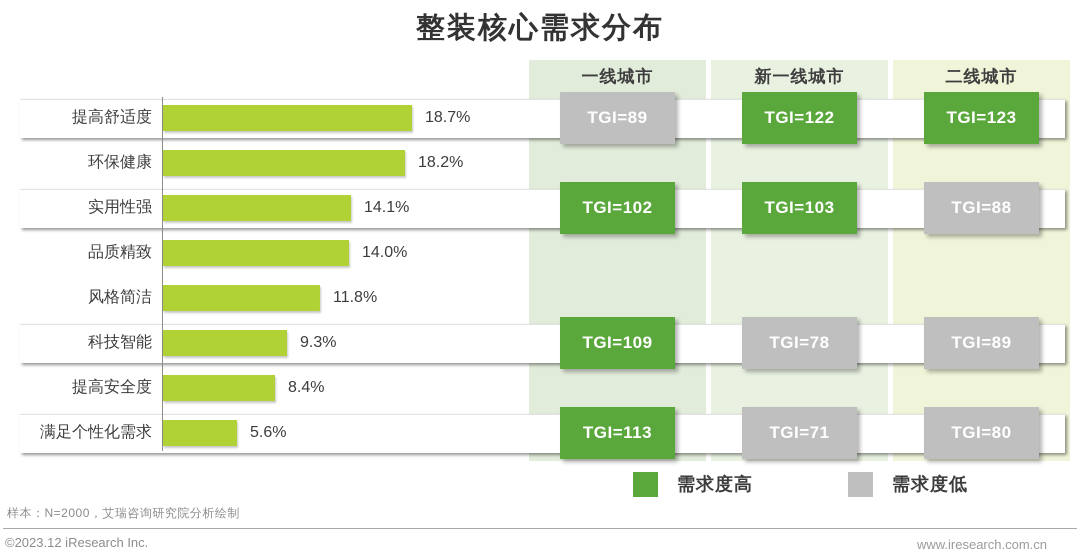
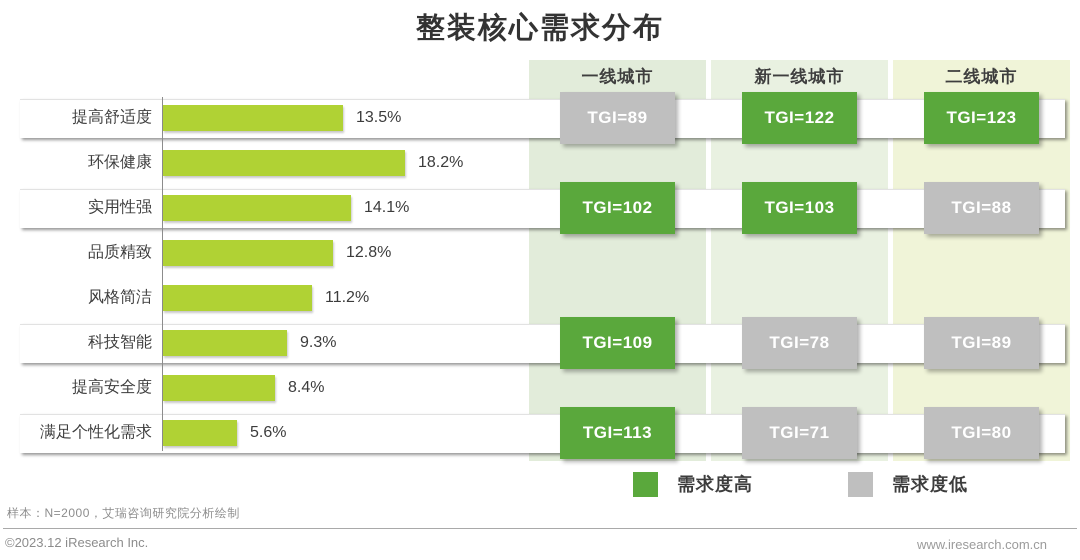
提高舒适度: 18.7% -> 13.5%
品质精致: 14.0% -> 12.8%
风格简洁: 11.8% -> 11.2%
